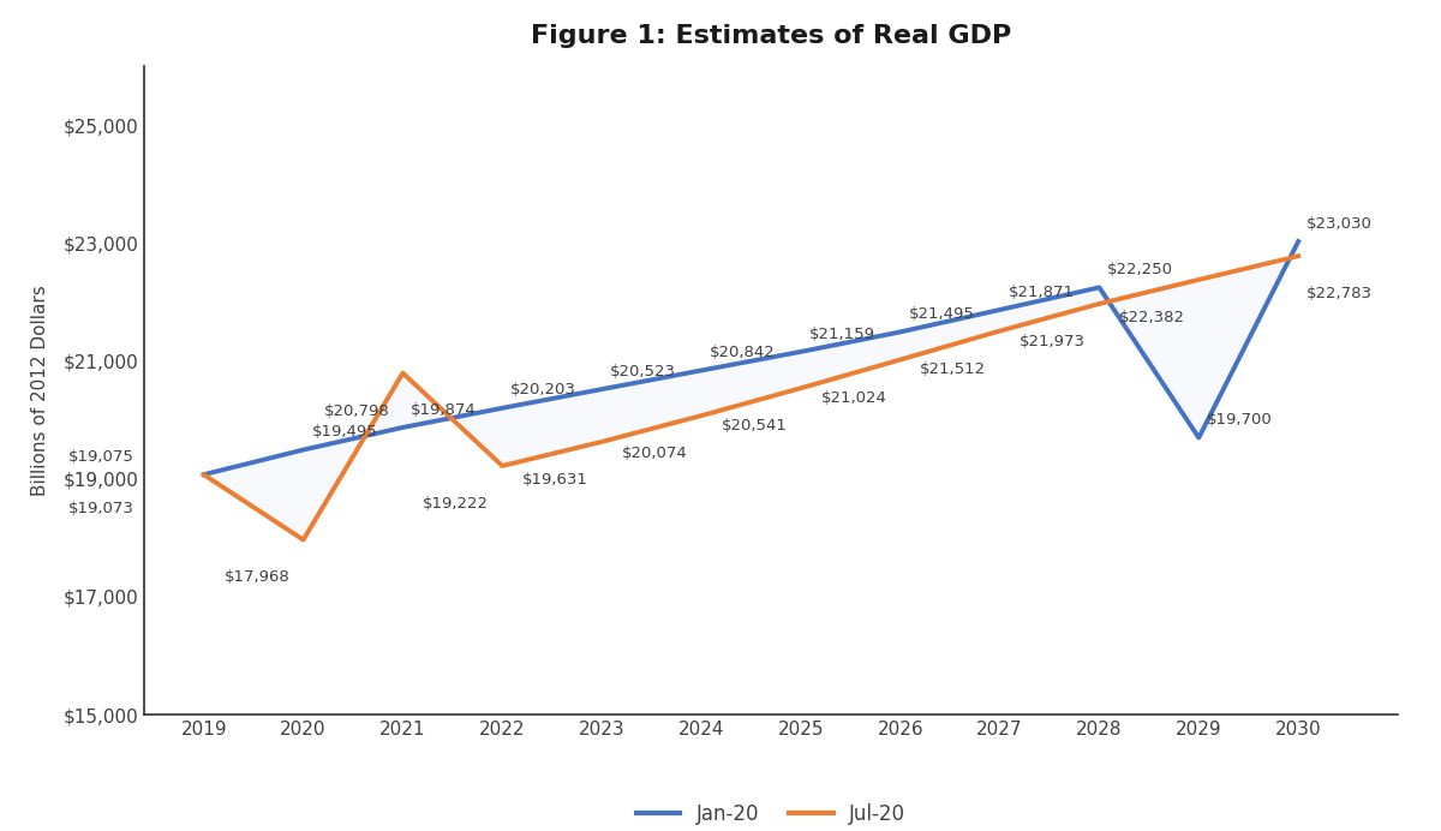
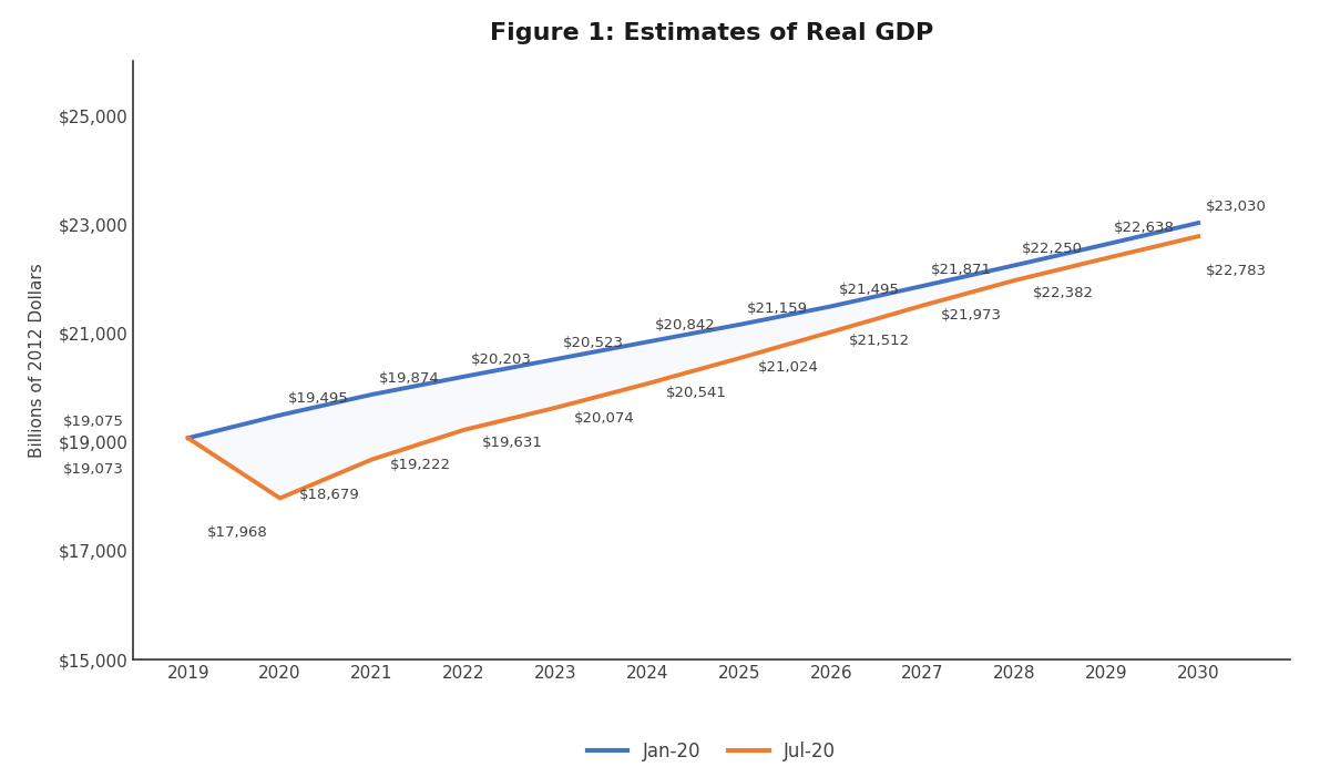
Jul-20/2021: $20,798 -> $18,679
Jan-20/2029: $19,700 -> $22,638
